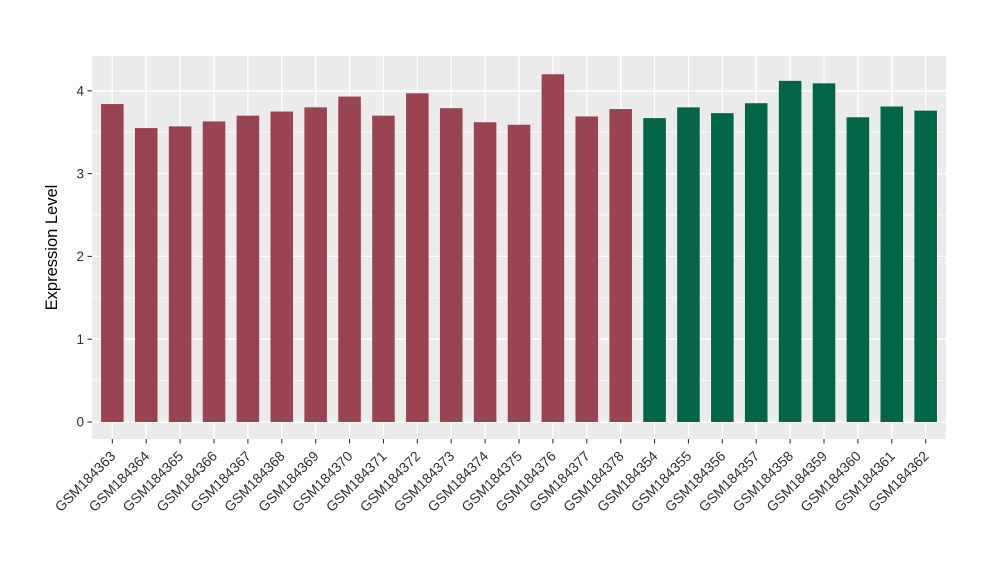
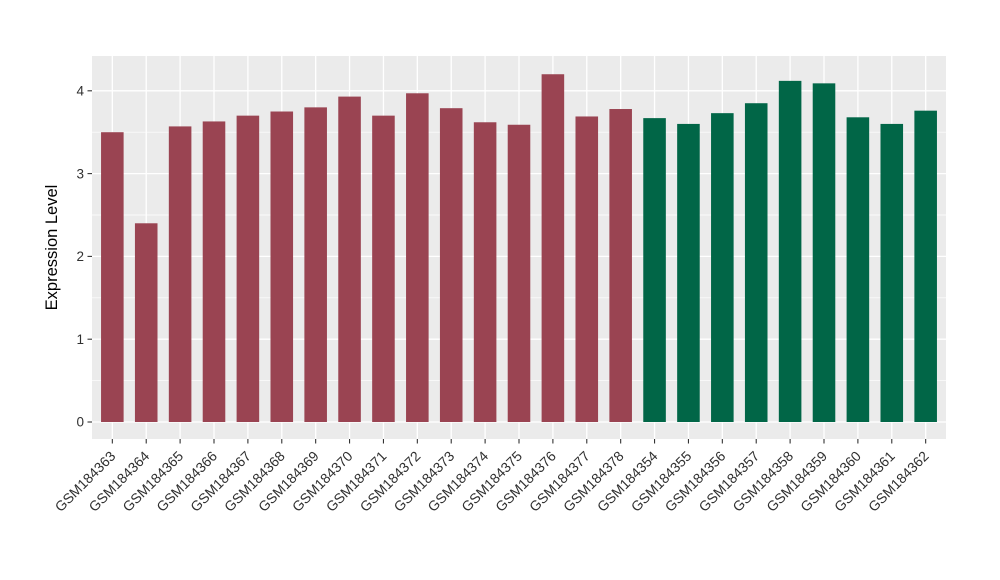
GSM184363: 3.8 -> 3.5
GSM184364: 3.5 -> 2.4
GSM184355: 3.8 -> 3.6
GSM184361: 3.8 -> 3.6
